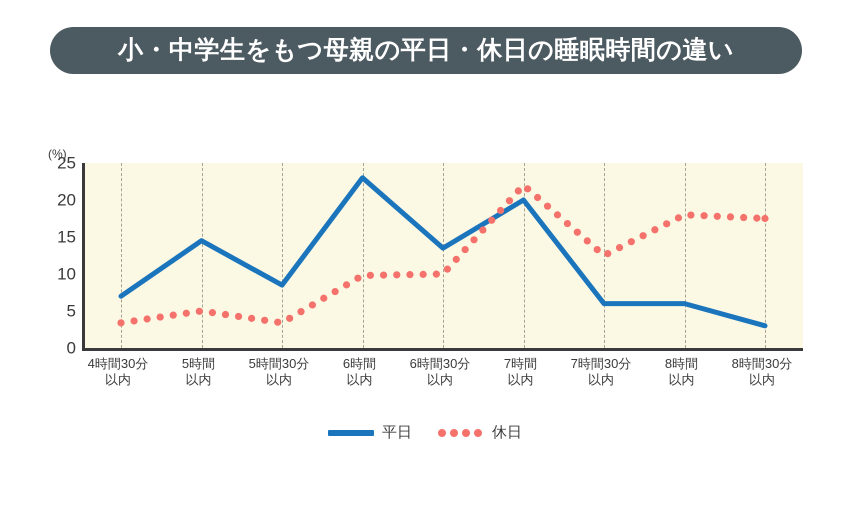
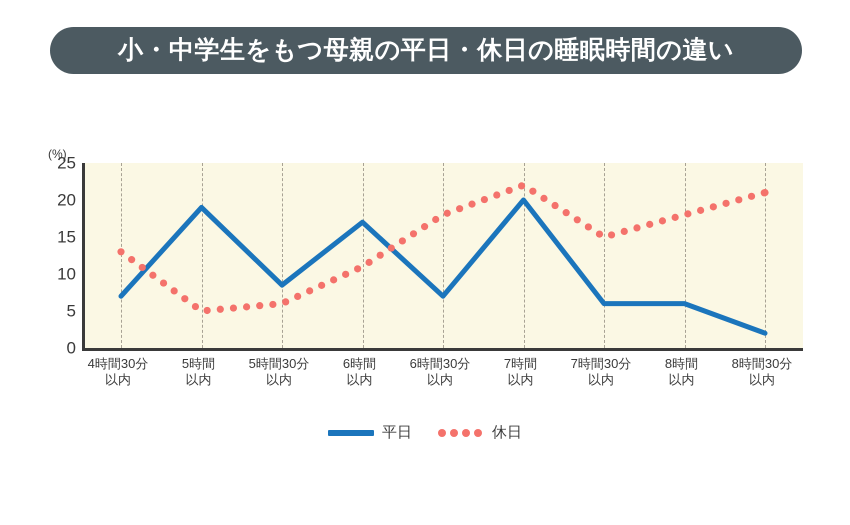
休日/4時間30分以内: 3 -> 13
平日/5時間以内: 14 -> 19
休日/5時間30分以内: 3 -> 6
平日/6時間以内: 23 -> 17
休日/6時間以内: 10 -> 11
平日/6時間30分以内: 14 -> 7
休日/6時間30分以内: 10 -> 18
休日/7時間30分以内: 12 -> 15
平日/8時間30分以内: 3 -> 2
休日/8時間30分以内: 18 -> 21
